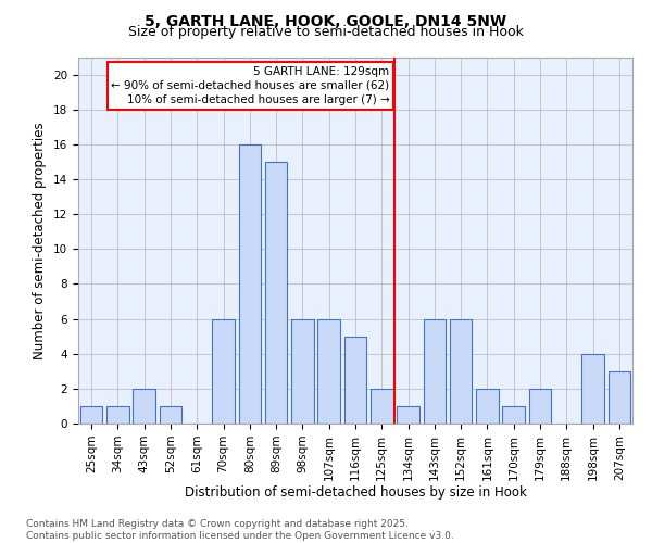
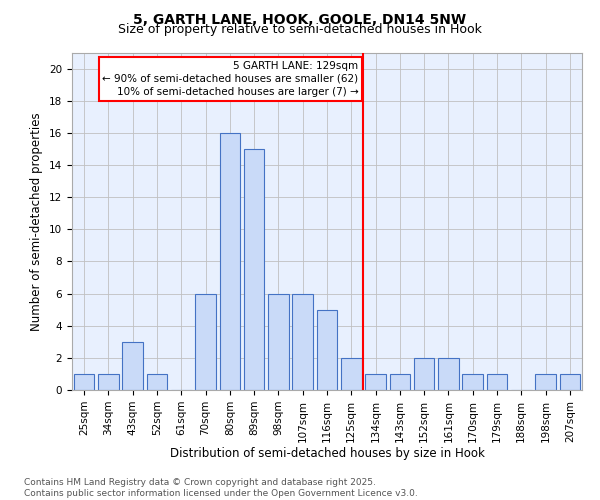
43sqm: 2 -> 3
143sqm: 6 -> 1
152sqm: 6 -> 2
179sqm: 2 -> 1
198sqm: 4 -> 1
207sqm: 3 -> 1
